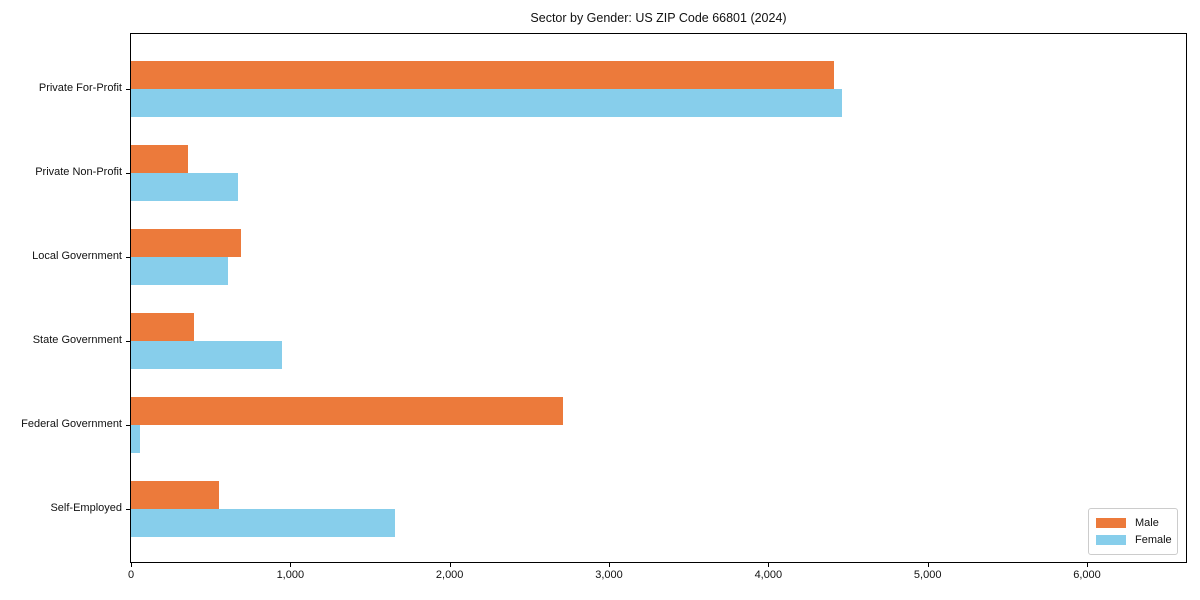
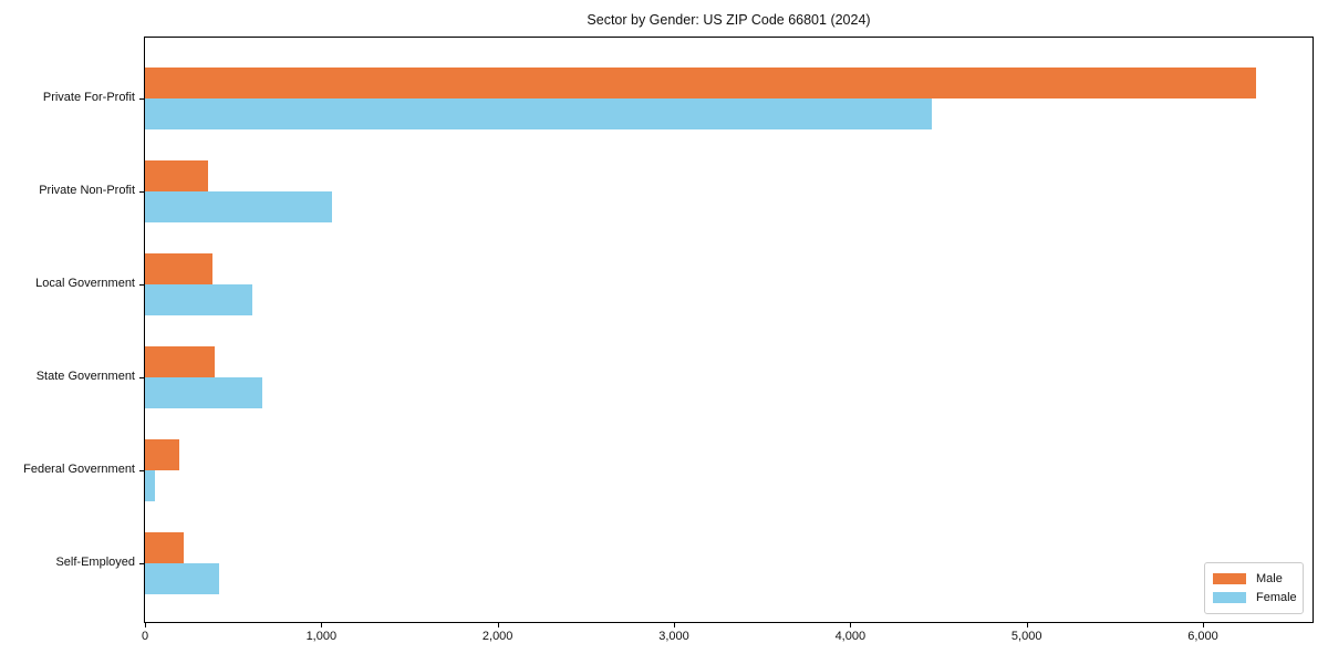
Male/Private For-Profit: 4410 -> 6300
Female/Private Non-Profit: 670 -> 1060
Male/Local Government: 690 -> 380
Female/State Government: 950 -> 660
Male/Federal Government: 2710 -> 200
Male/Self-Employed: 550 -> 220
Female/Self-Employed: 1660 -> 420
